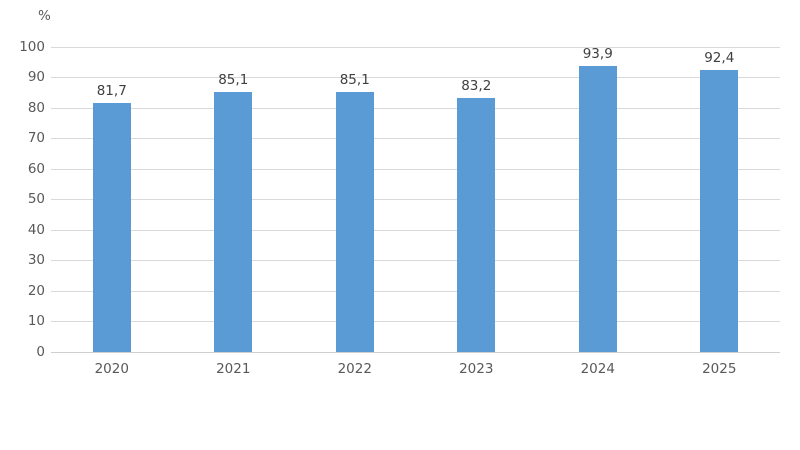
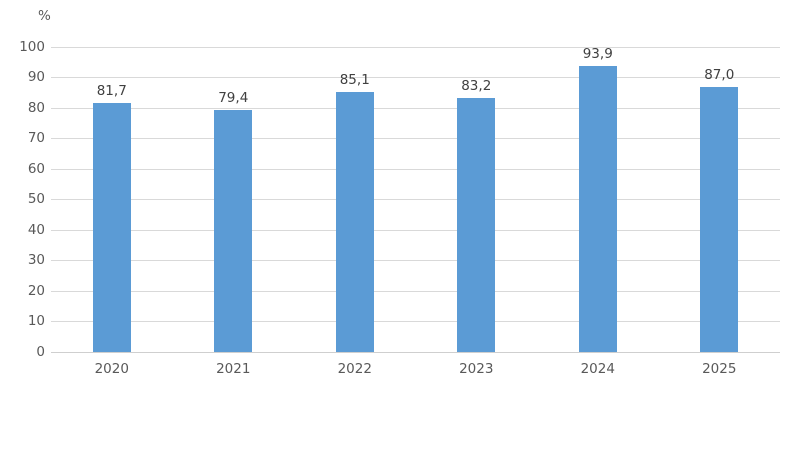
2021: 85,1 -> 79,4
2025: 92,4 -> 87,0
